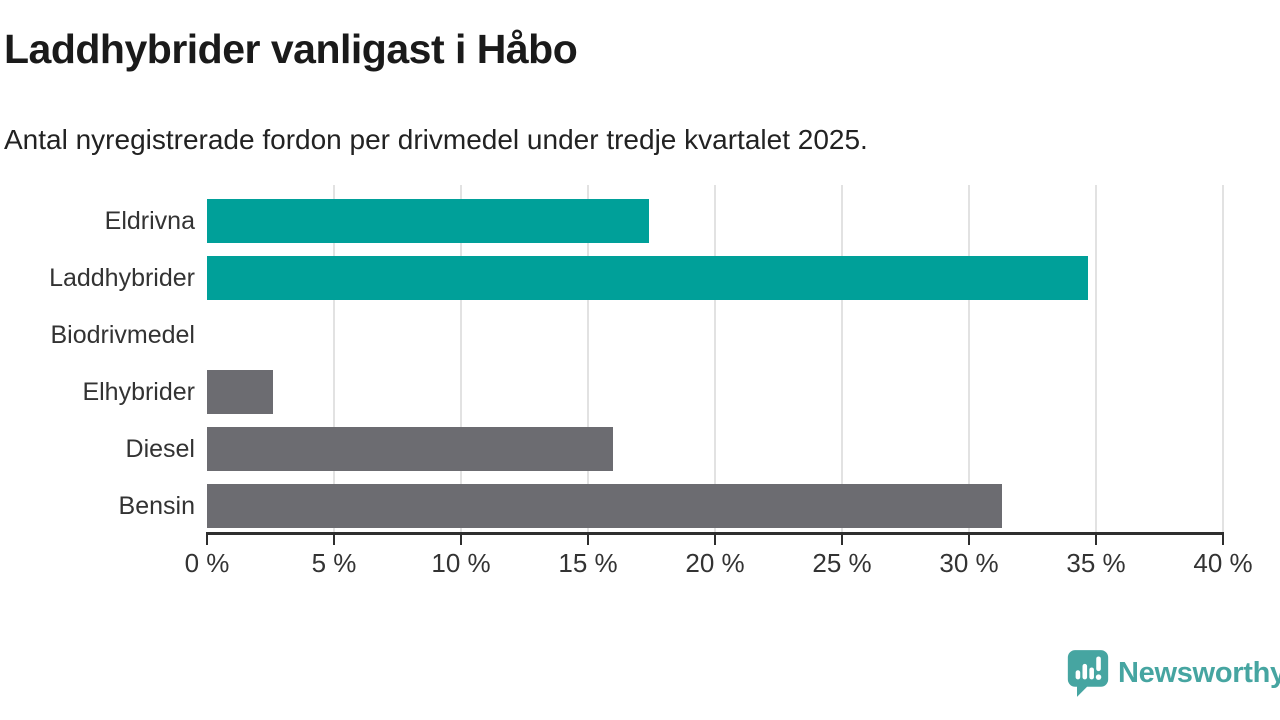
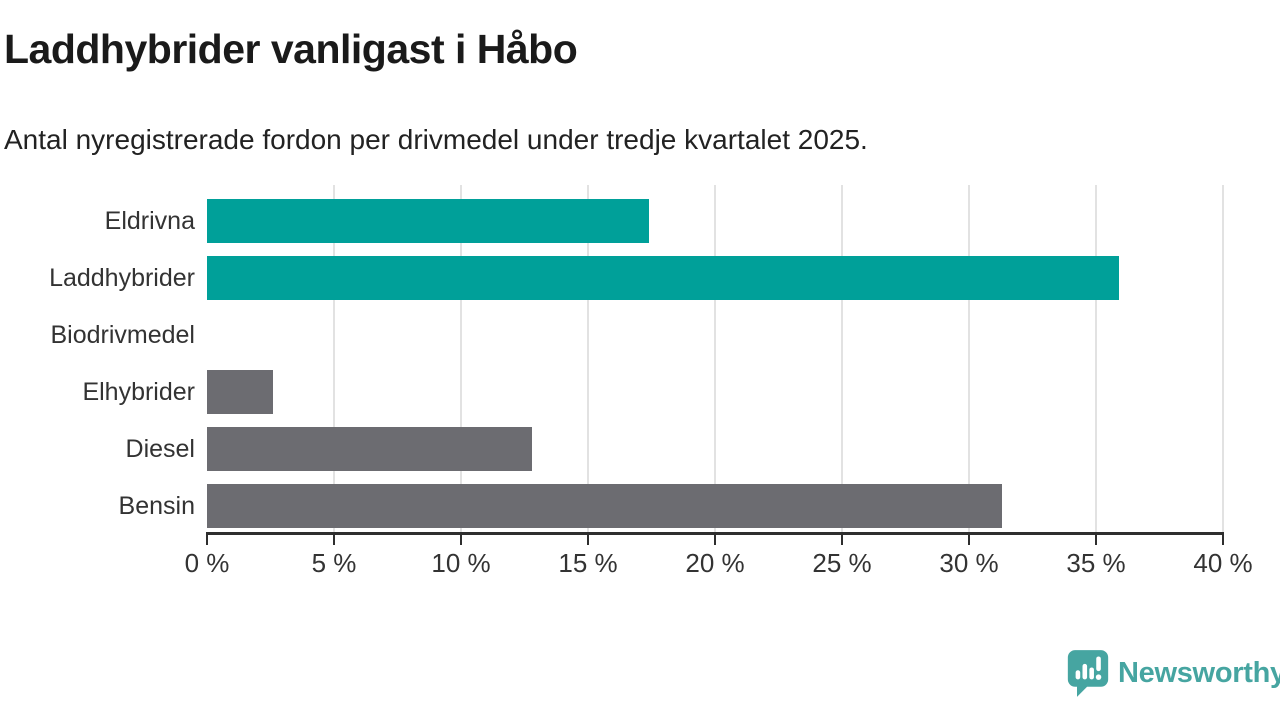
Laddhybrider: 34.7% -> 35.9%
Diesel: 16.0% -> 12.8%
